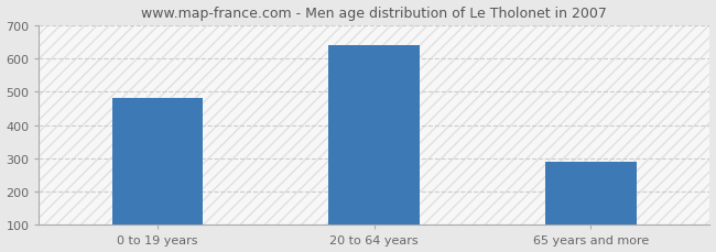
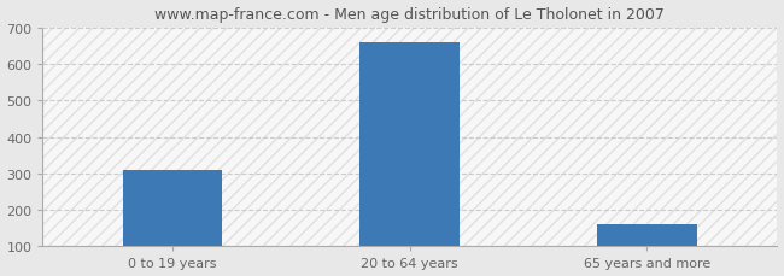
0 to 19 years: 480 -> 310
20 to 64 years: 640 -> 660
65 years and more: 290 -> 160
